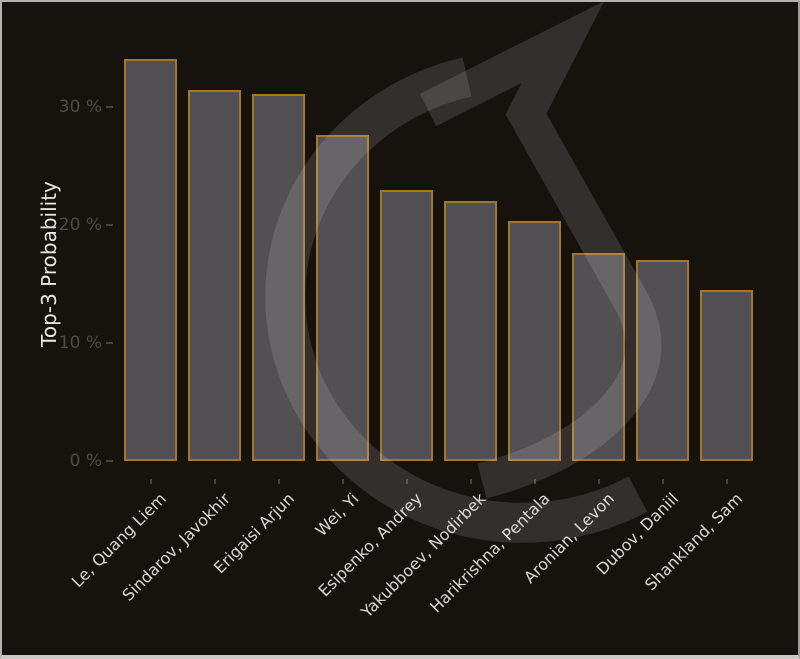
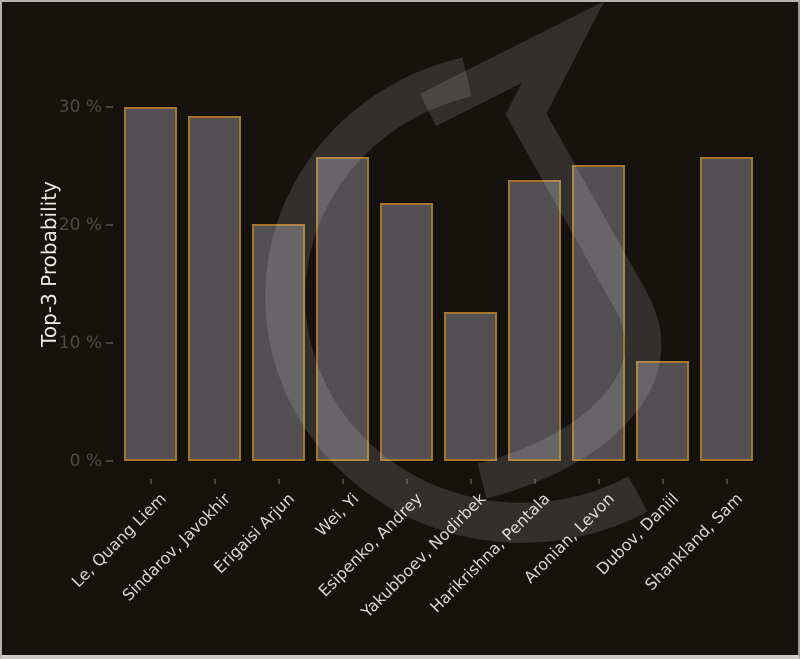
Le, Quang Liem: 34.1% -> 30.0%
Sindarov, Javokhir: 31.4% -> 29.2%
Erigaisi Arjun: 31.1% -> 20.1%
Wei, Yi: 27.6% -> 25.8%
Esipenko, Andrey: 23.0% -> 21.9%
Yakubboev, Nodirbek: 22.0% -> 12.6%
Harikrishna, Pentala: 20.3% -> 23.8%
Aronian, Levon: 17.6% -> 25.1%
Dubov, Daniil: 17.0% -> 8.5%
Shankland, Sam: 14.5% -> 25.8%
